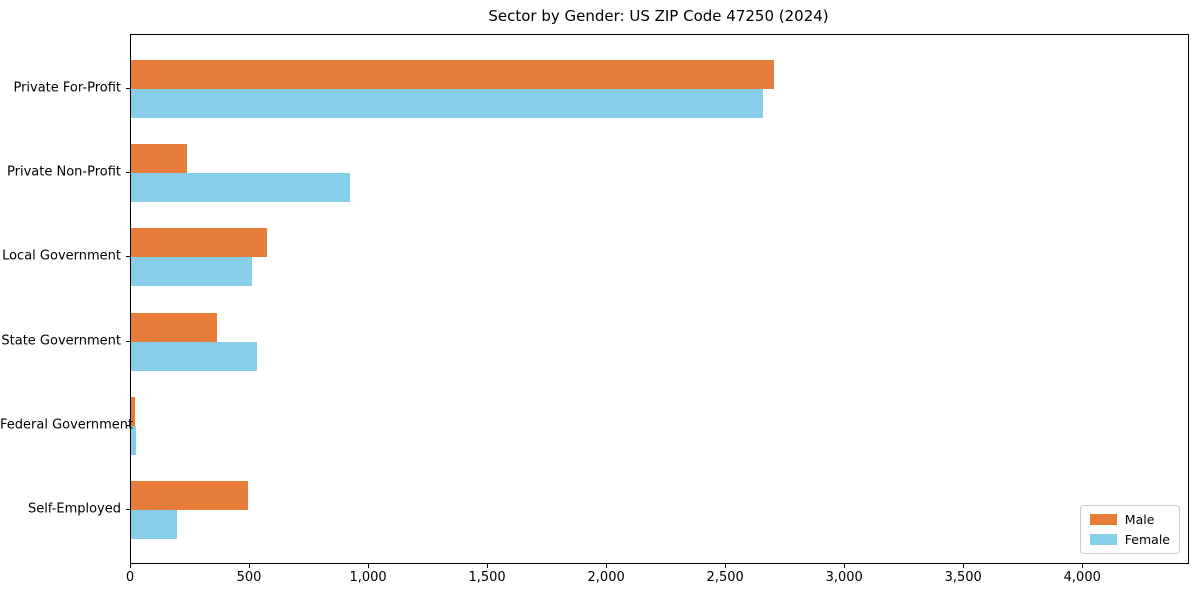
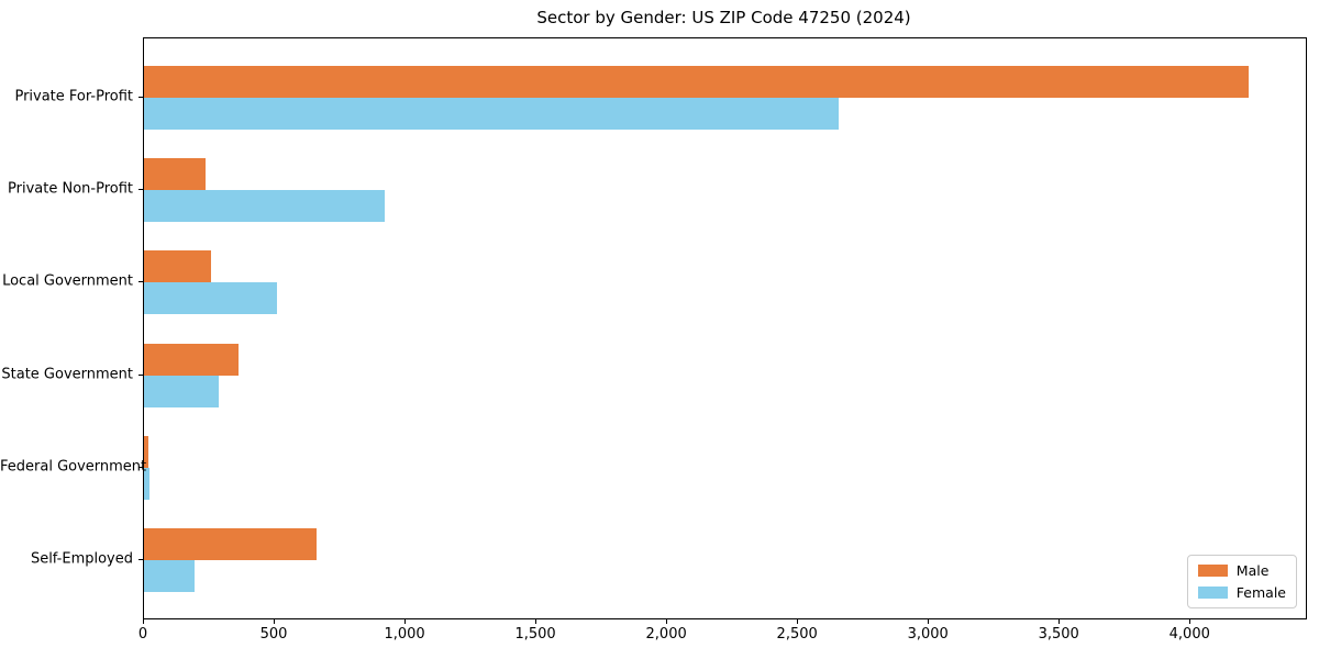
Male/Private For-Profit: 2700 -> 4220
Male/Local Government: 570 -> 260
Female/State Government: 530 -> 280
Male/Self-Employed: 490 -> 660
